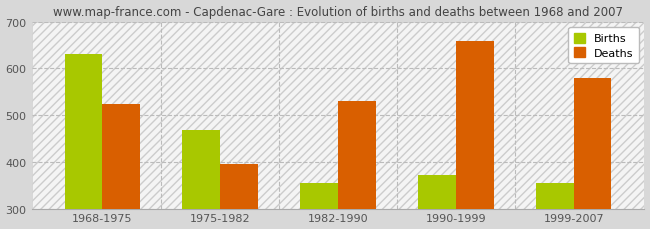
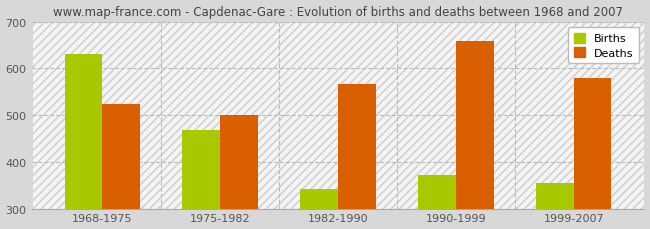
Deaths/1975-1982: 395 -> 501
Births/1982-1990: 355 -> 341
Deaths/1982-1990: 530 -> 567
